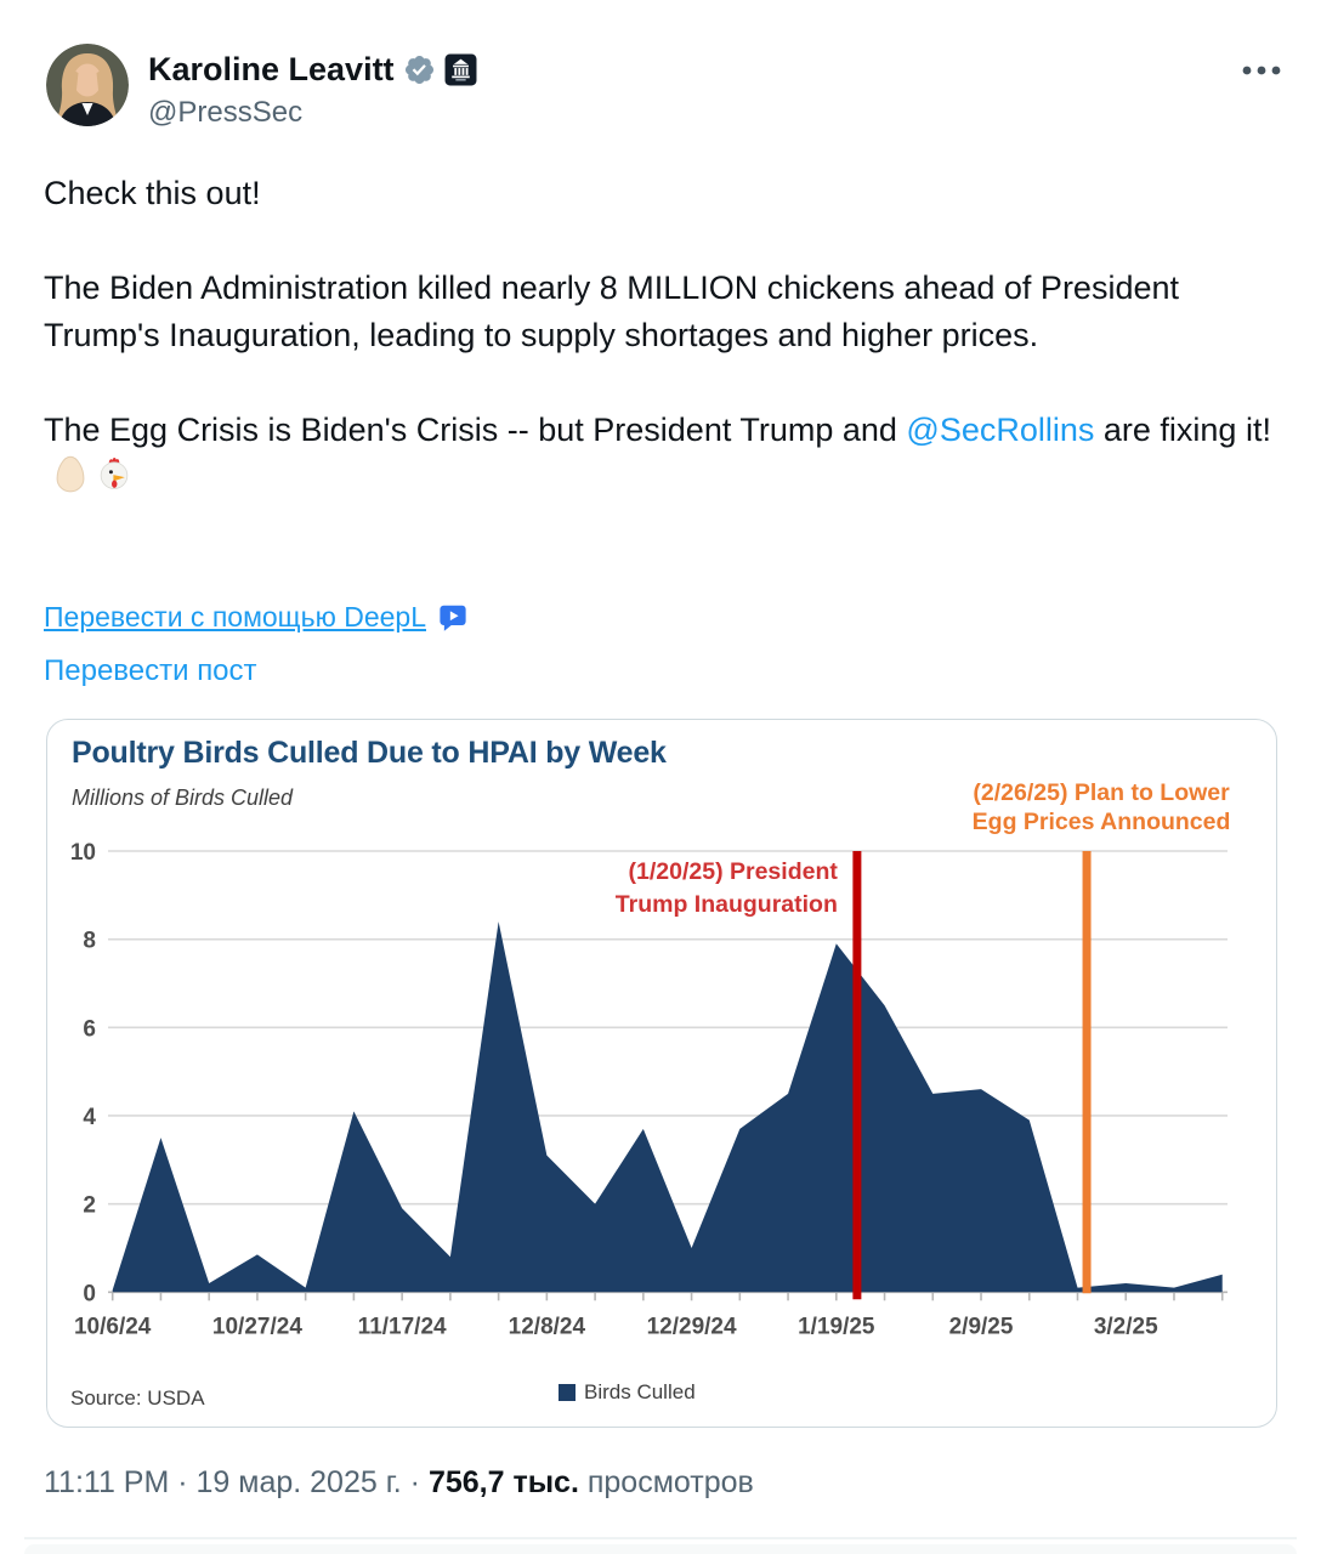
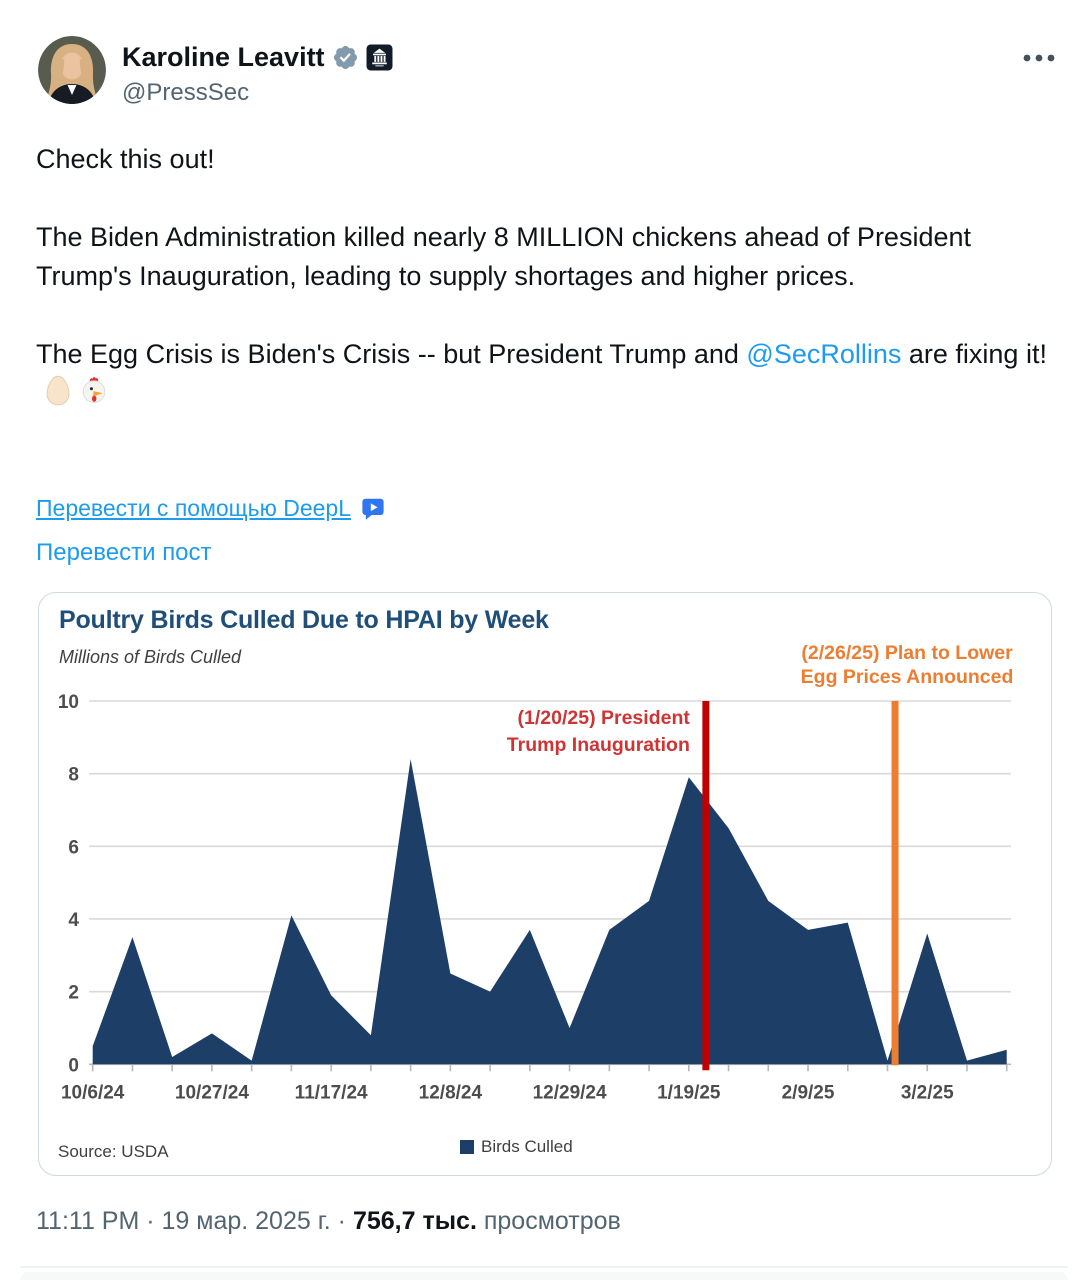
10/6/24: 0.1 -> 0.5
12/8/24: 3.1 -> 2.5
2/9/25: 4.6 -> 3.7
3/2/25: 0.2 -> 3.6
